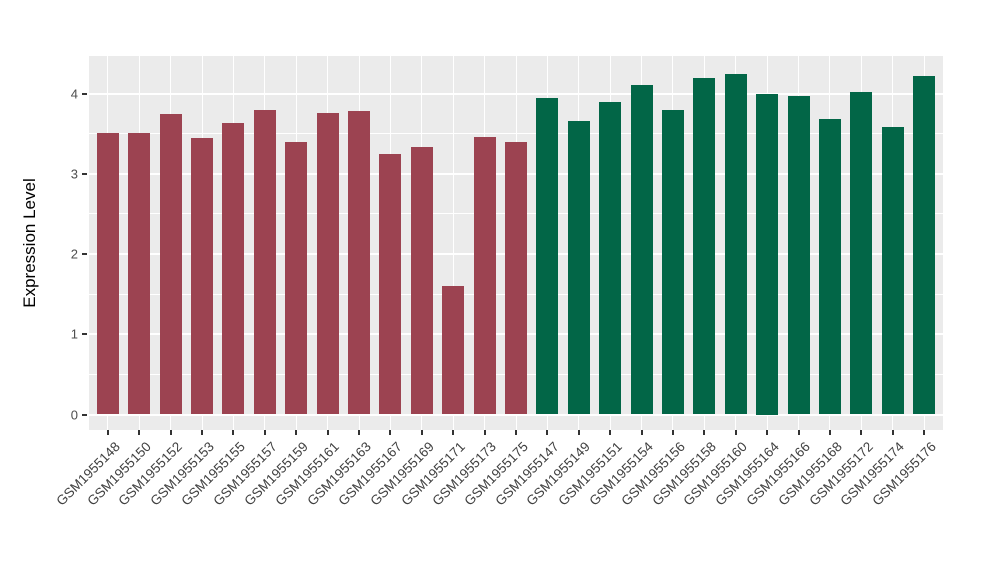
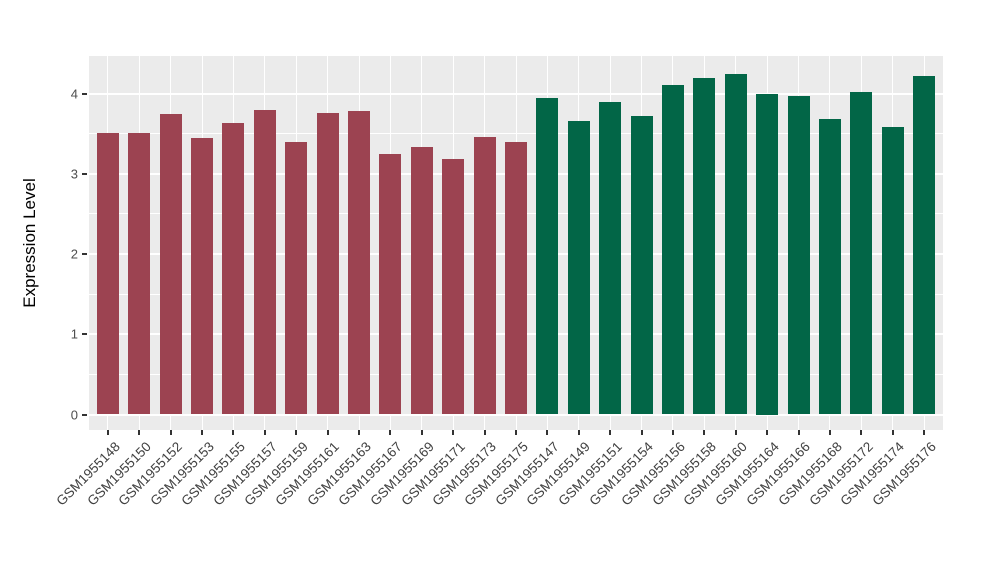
GSM1955171: 1.6 -> 3.2
GSM1955154: 4.1 -> 3.7
GSM1955156: 3.8 -> 4.1
